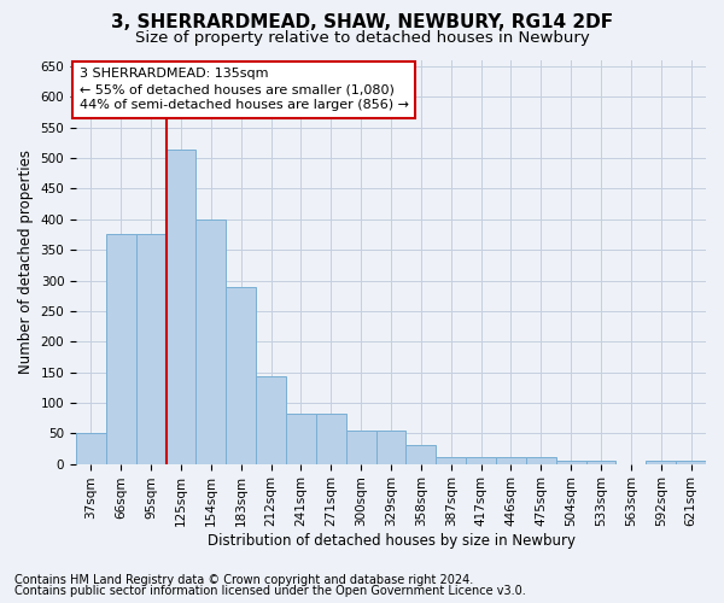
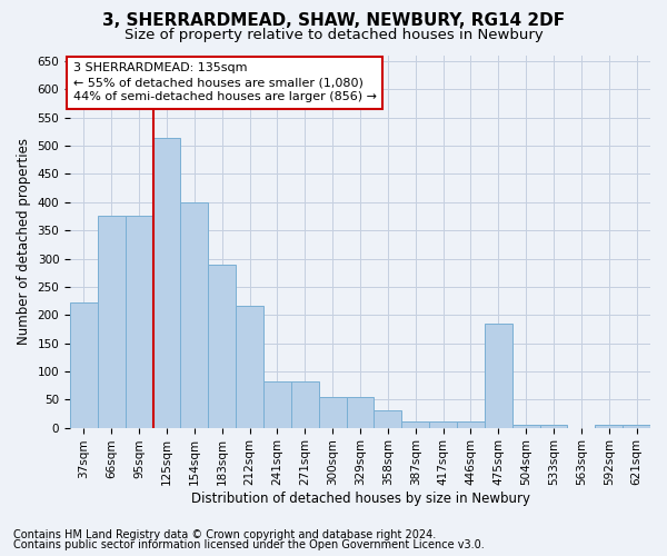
37sqm: 50 -> 222
212sqm: 143 -> 216
475sqm: 12 -> 184
